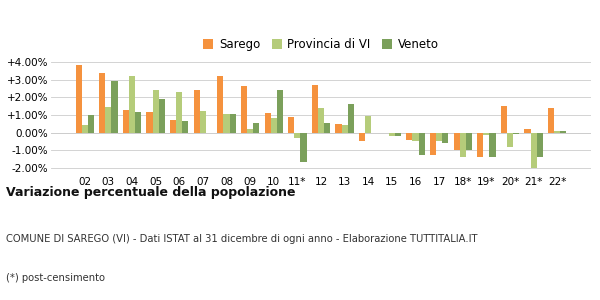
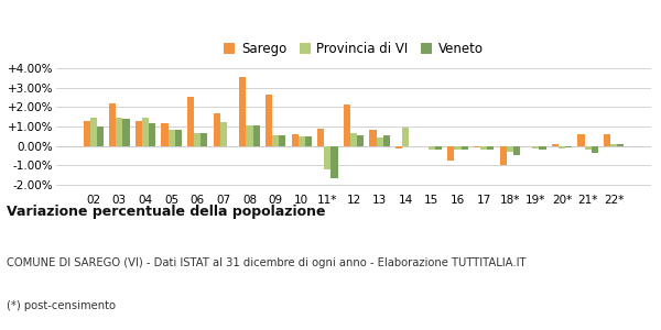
Sarego/02: 3.8% -> 1.2%
Provincia di VI/02: 0.4% -> 1.4%
Sarego/03: 3.4% -> 2.2%
Veneto/03: 2.9% -> 1.4%
Provincia di VI/04: 3.2% -> 1.4%
Provincia di VI/05: 2.4% -> 0.8%
Veneto/05: 1.9% -> 0.8%
Sarego/06: 0.7% -> 2.5%
Provincia di VI/06: 2.3% -> 0.7%
Sarego/07: 2.4% -> 1.7%
Sarego/08: 3.2% -> 3.5%
Provincia di VI/09: 0.2% -> 0.5%
Sarego/10: 1.1% -> 0.6%
Provincia di VI/10: 0.8% -> 0.5%
Veneto/10: 2.4% -> 0.5%
Provincia di VI/11*: -0.3% -> -1.2%
Sarego/12: 2.7% -> 2.1%
Provincia di VI/12: 1.4% -> 0.7%
Sarego/13: 0.5% -> 0.8%
Veneto/13: 1.6% -> 0.6%
Sarego/14: -0.5% -> -0.1%
Sarego/16: -0.4% -> -0.8%
Provincia di VI/16: -0.5% -> -0.2%
Veneto/16: -1.3% -> -0.2%
Sarego/17: -1.3% -> -0.1%
Provincia di VI/17: -0.5% -> -0.2%
Veneto/17: -0.6% -> -0.2%
Provincia di VI/18*: -1.4% -> -0.3%
Veneto/18*: -1.0% -> -0.5%
Sarego/19*: -1.4% -> -0.1%
Veneto/19*: -1.4% -> -0.2%
Sarego/20*: 1.5% -> 0.1%
Provincia di VI/20*: -0.8% -> -0.1%
Sarego/21*: 0.2% -> 0.6%
Provincia di VI/21*: -2.0% -> -0.2%
Veneto/21*: -1.4% -> -0.3%
Sarego/22*: 1.4% -> 0.6%
